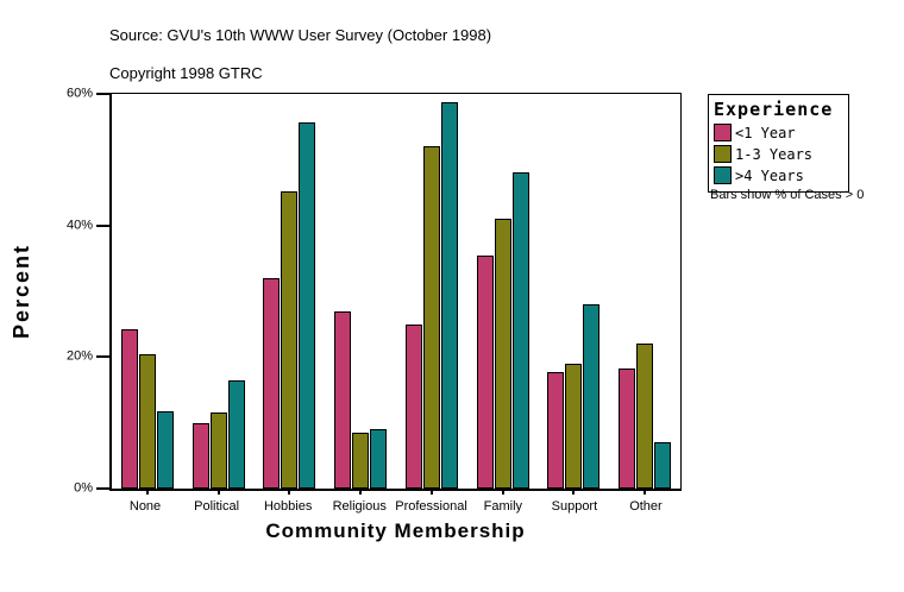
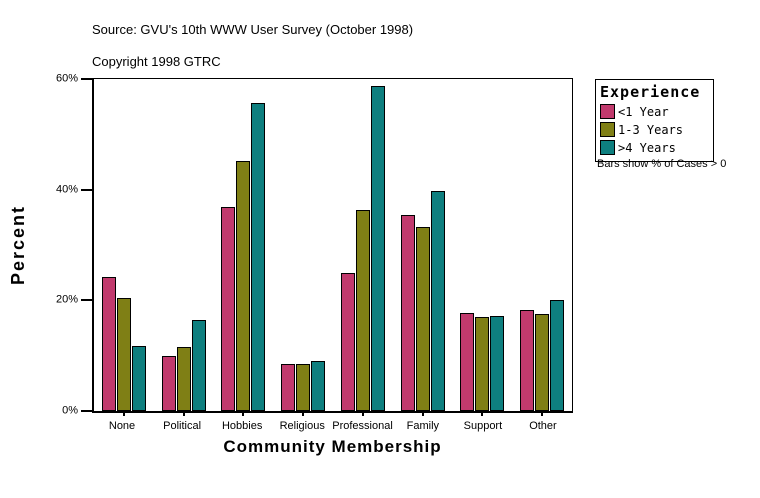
<1 Year/Hobbies: 32% -> 37%
<1 Year/Religious: 27% -> 8%
1-3 Years/Professional: 52% -> 36%
1-3 Years/Family: 41% -> 33%
>4 Years/Family: 48% -> 40%
1-3 Years/Support: 19% -> 17%
>4 Years/Support: 28% -> 17%
1-3 Years/Other: 22% -> 18%
>4 Years/Other: 7% -> 20%
